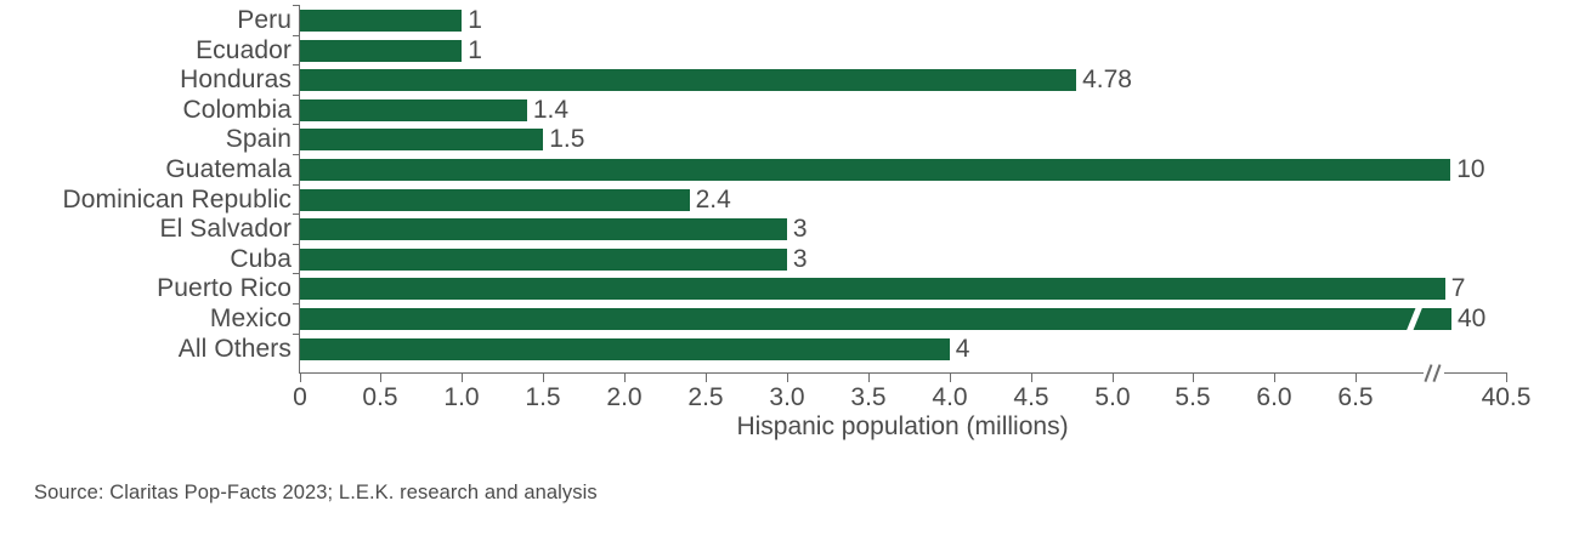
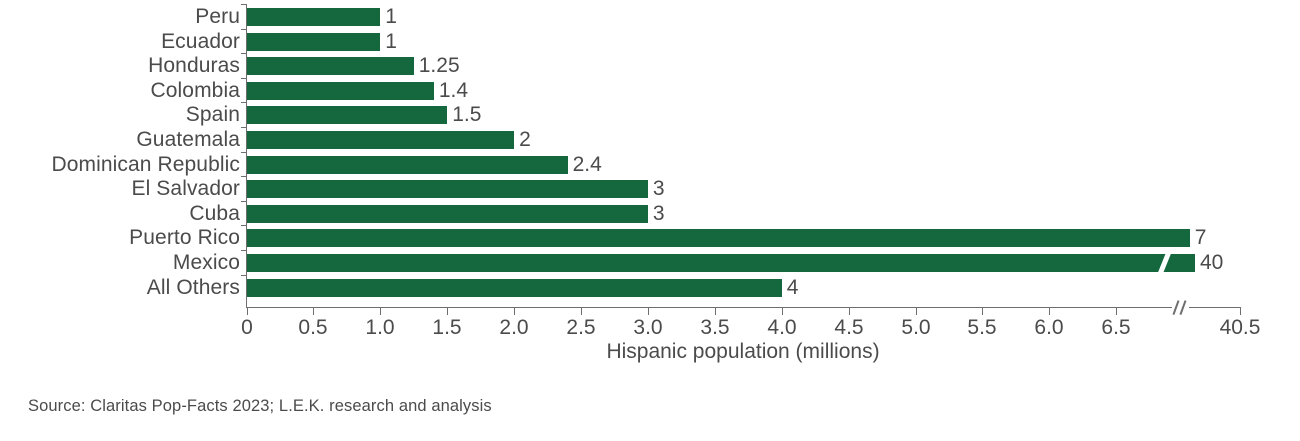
Honduras: 4.78 -> 1.25
Guatemala: 10 -> 2
